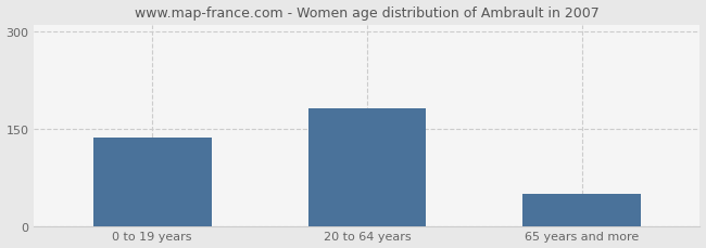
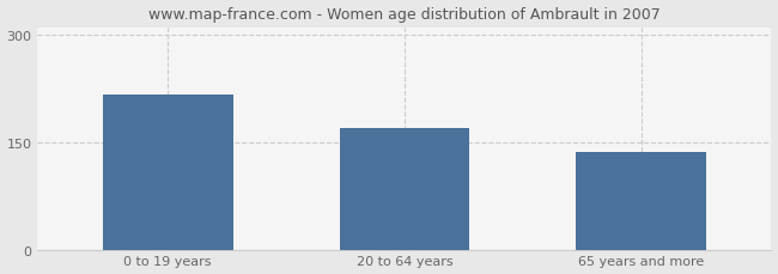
0 to 19 years: 137 -> 216
20 to 64 years: 181 -> 170
65 years and more: 50 -> 136
